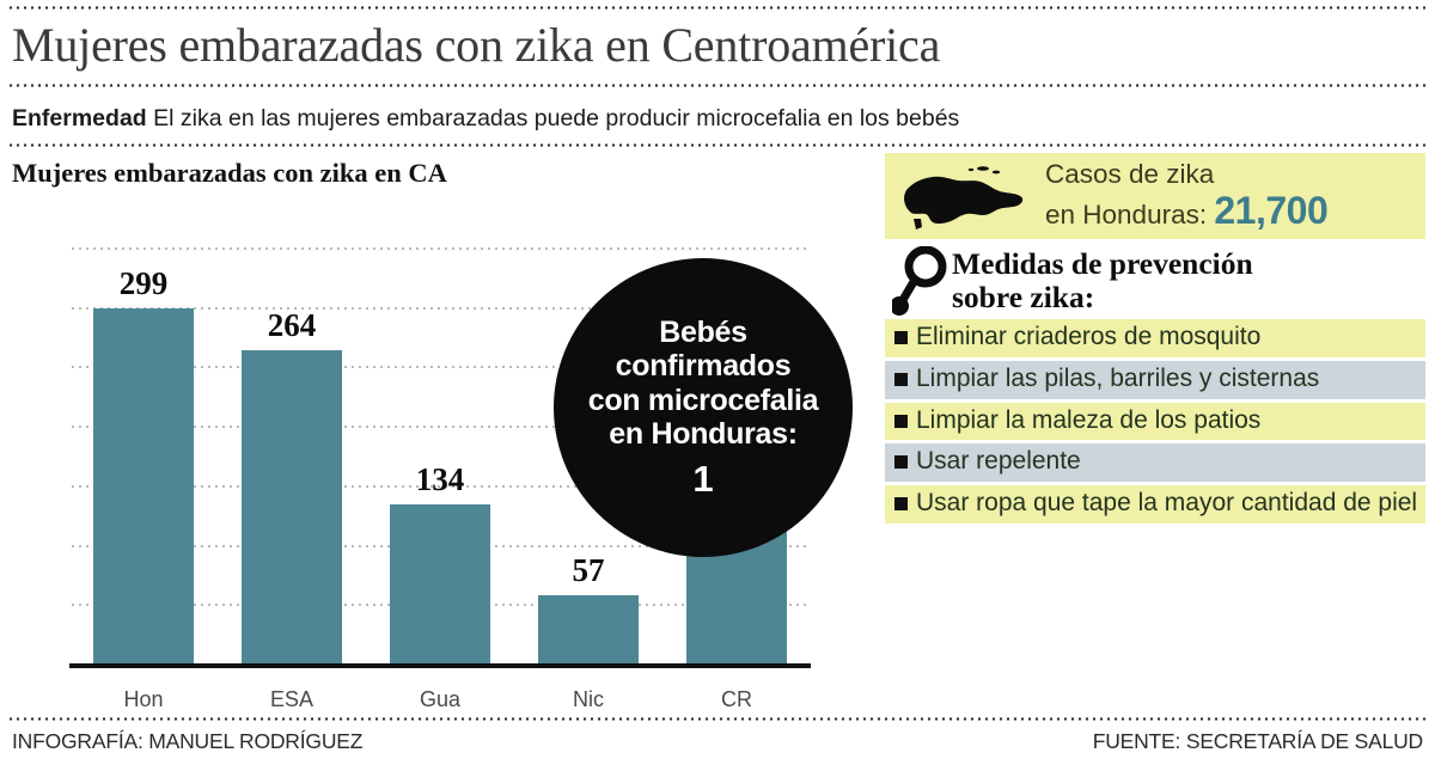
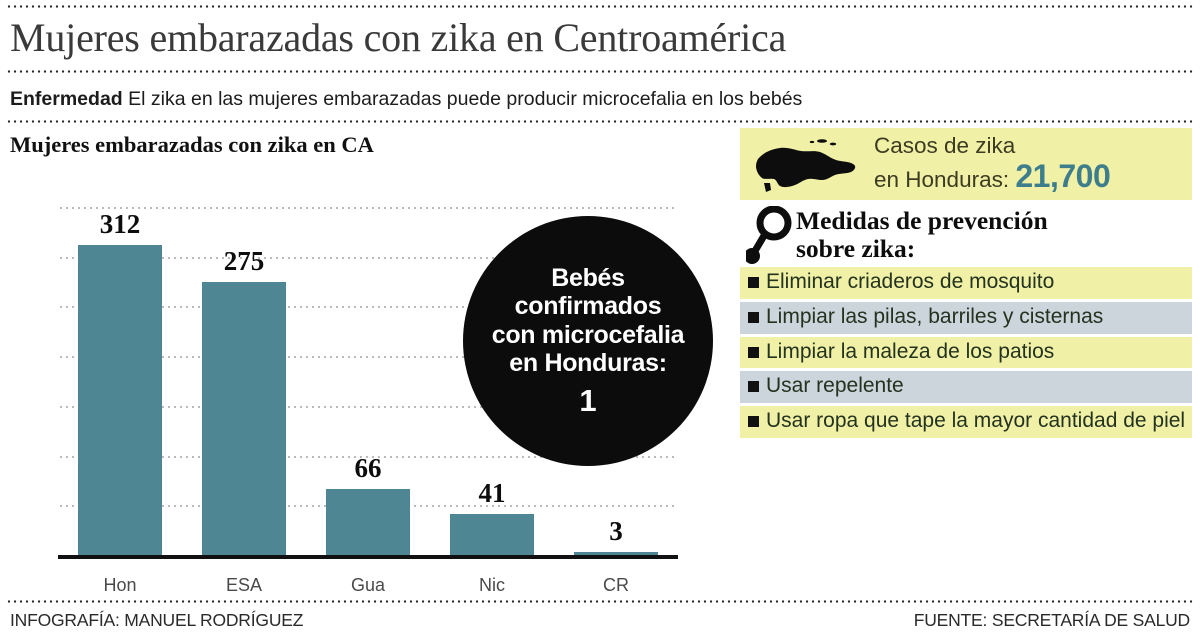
Hon: 299 -> 312
ESA: 264 -> 275
Gua: 134 -> 66
Nic: 57 -> 41
CR: 112 -> 3
